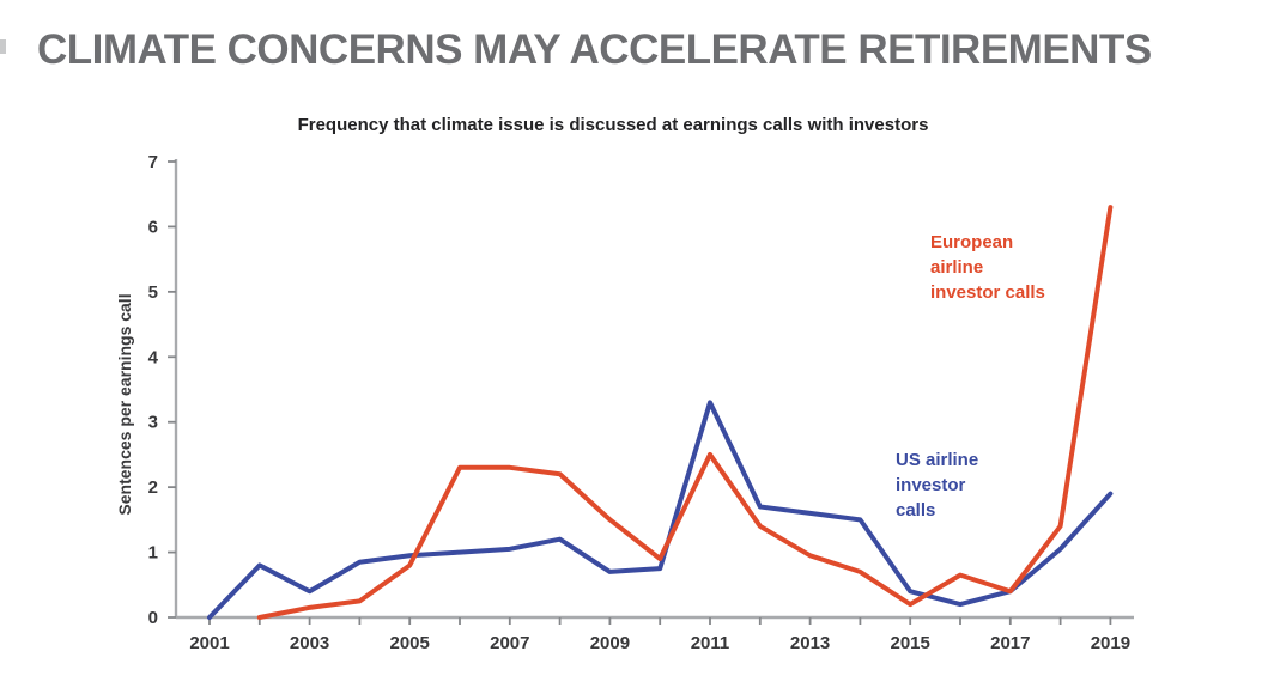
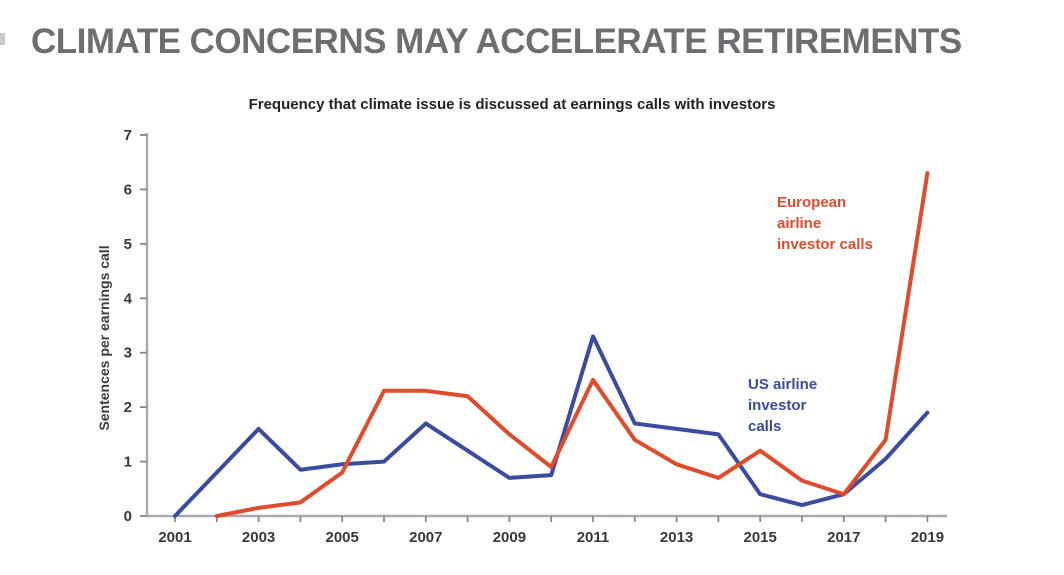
US airline investor calls/2003: 0.4 -> 1.6
US airline investor calls/2007: 1.1 -> 1.7
European airline investor calls/2015: 0.2 -> 1.2
